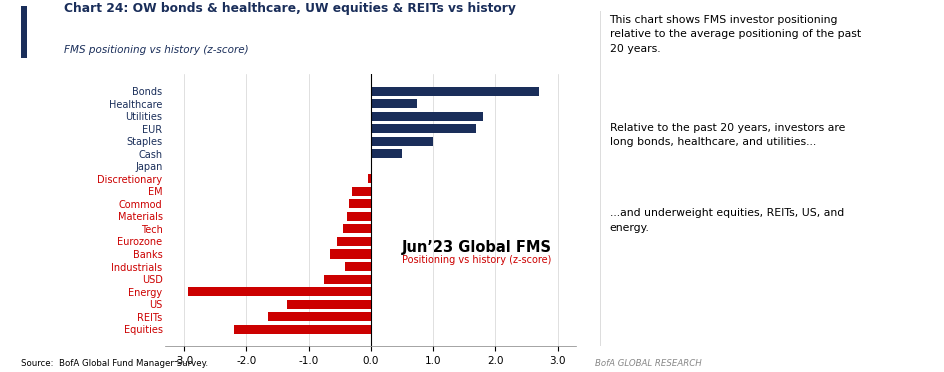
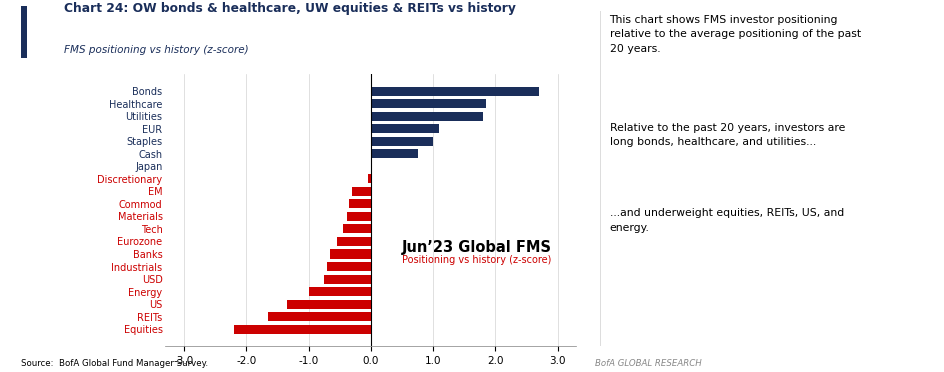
Healthcare: 0.74 -> 1.85
EUR: 1.68 -> 1.10
Cash: 0.50 -> 0.75
Industrials: -0.42 -> -0.70
Energy: -2.94 -> -1.00
